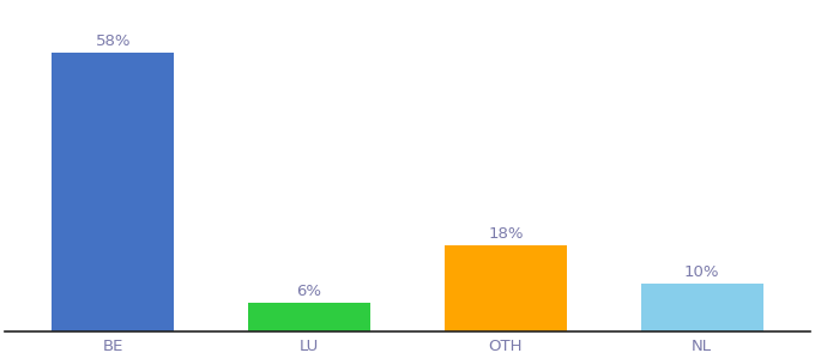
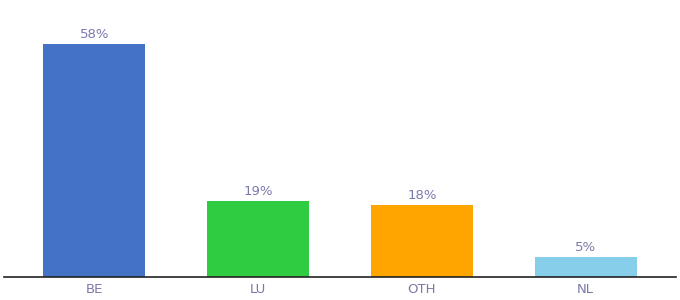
LU: 6% -> 19%
NL: 10% -> 5%
